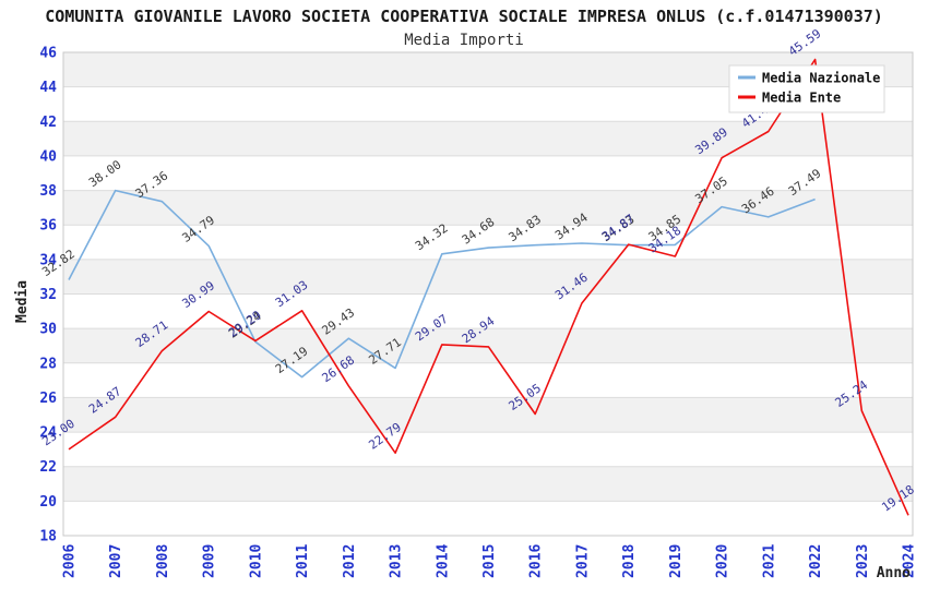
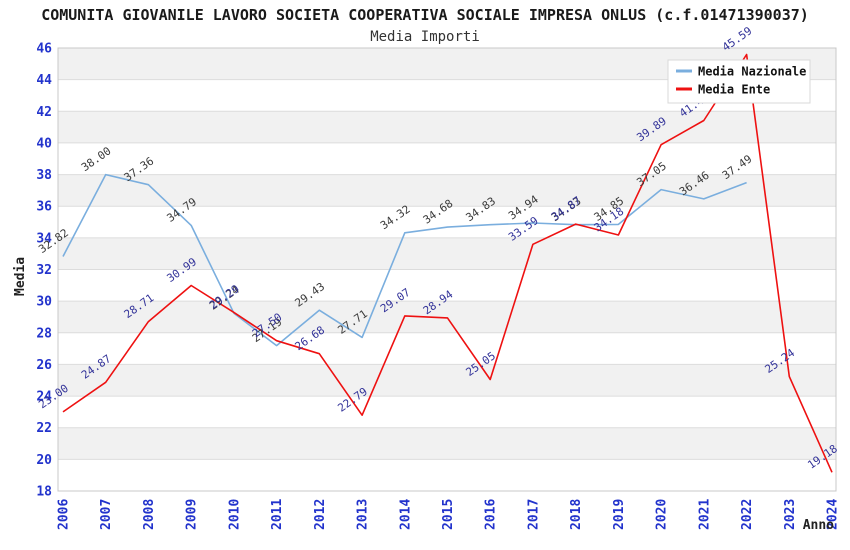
Media Ente/2011: 31.03 -> 27.50
Media Ente/2017: 31.46 -> 33.59
